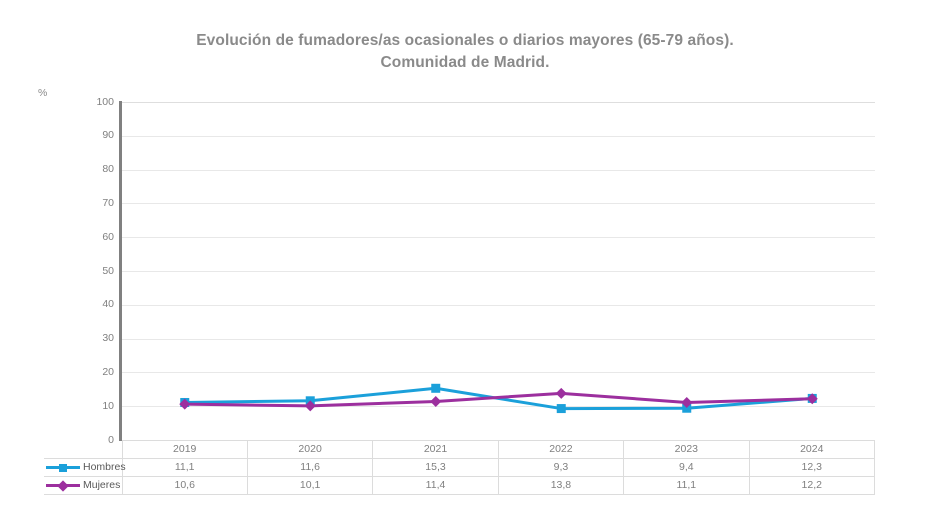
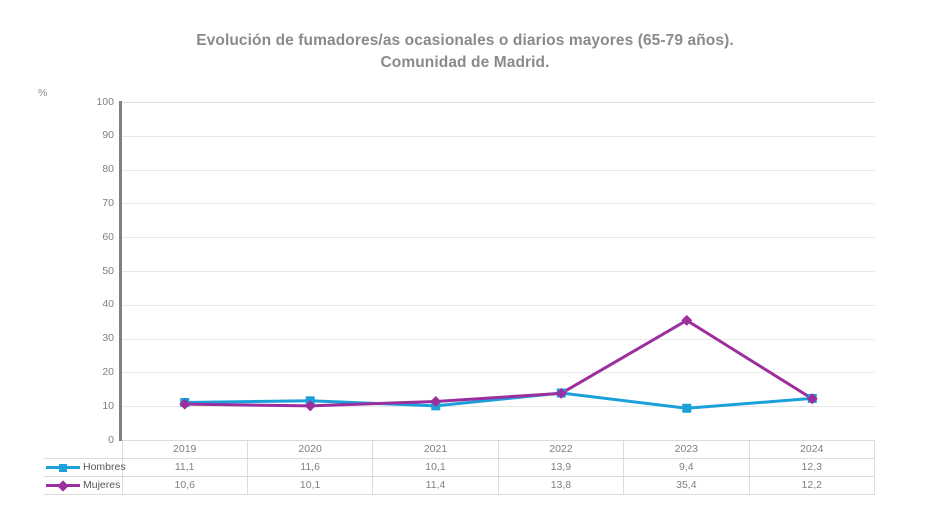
Hombres/2021: 15,3 -> 10,1
Hombres/2022: 9,3 -> 13,9
Mujeres/2023: 11,1 -> 35,4
